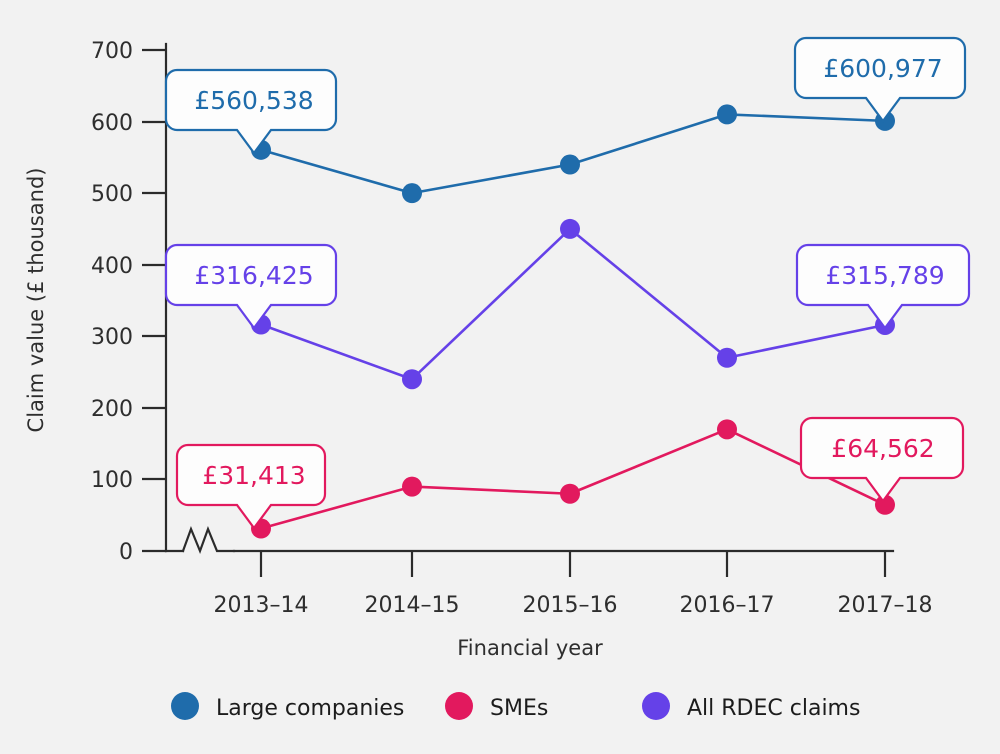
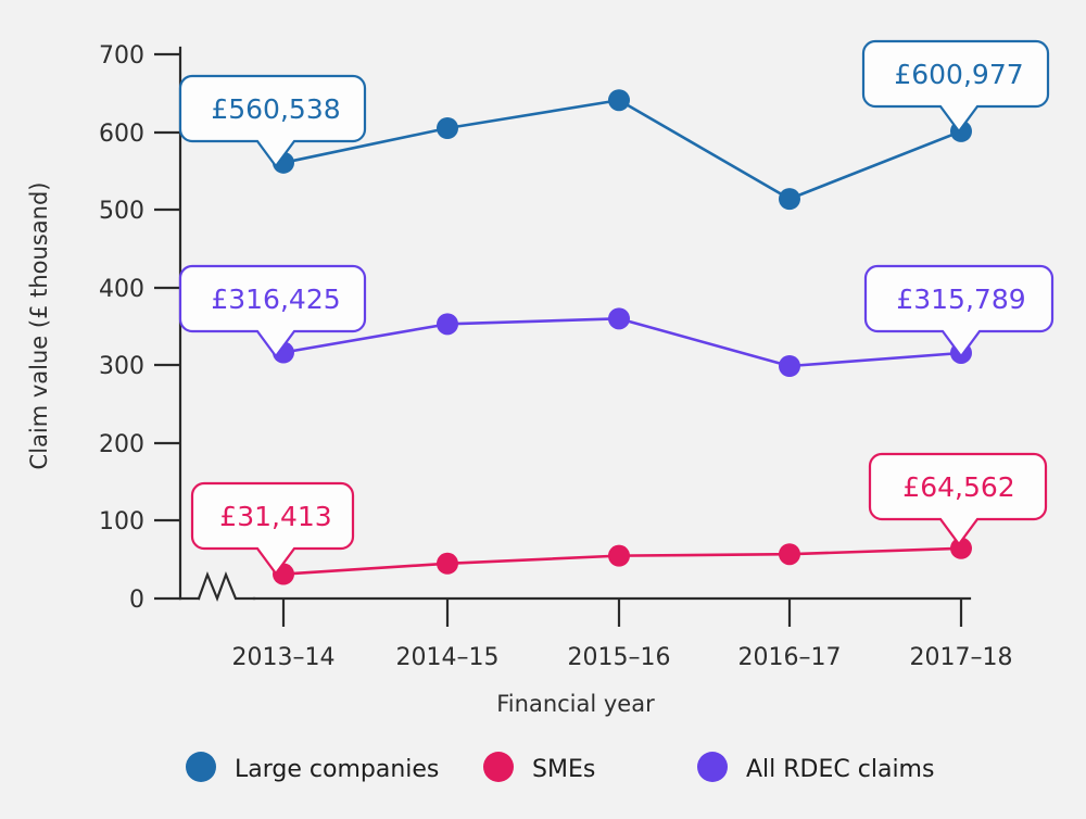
Large companies/2014–15: 500 -> 600
SMEs/2014–15: 90 -> 40
All RDEC claims/2014–15: 240 -> 350
Large companies/2015–16: 540 -> 640
SMEs/2015–16: 80 -> 60
All RDEC claims/2015–16: 450 -> 360
Large companies/2016–17: 610 -> 510
SMEs/2016–17: 170 -> 60
All RDEC claims/2016–17: 270 -> 300
